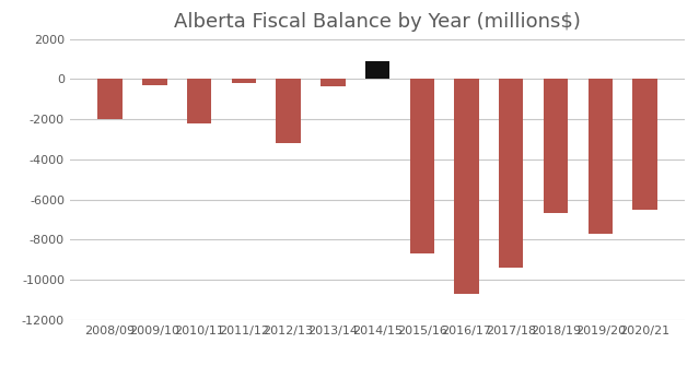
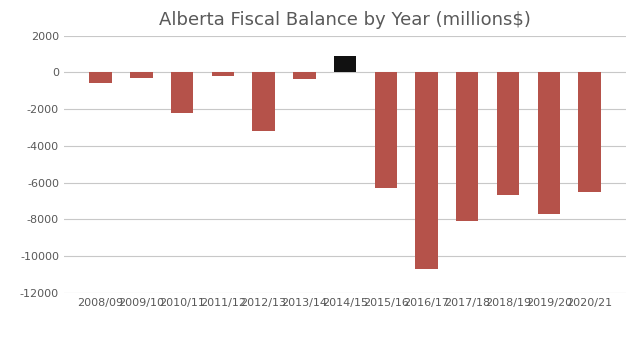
2008/09: -2000 -> -600
2015/16: -8700 -> -6300
2017/18: -9400 -> -8100
